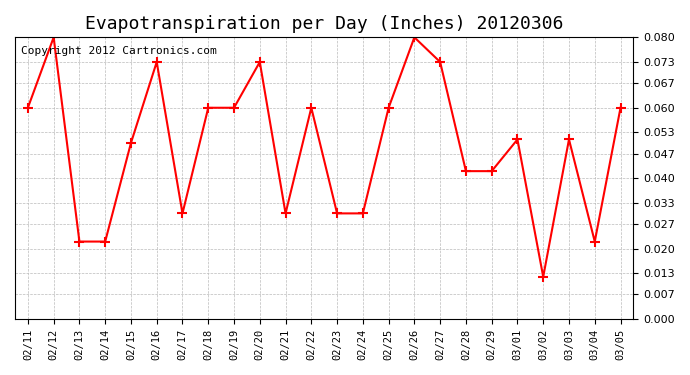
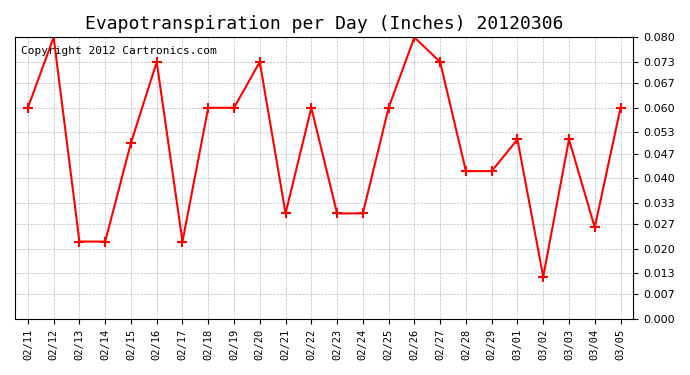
02/17: 0.030 -> 0.022
03/04: 0.022 -> 0.026
